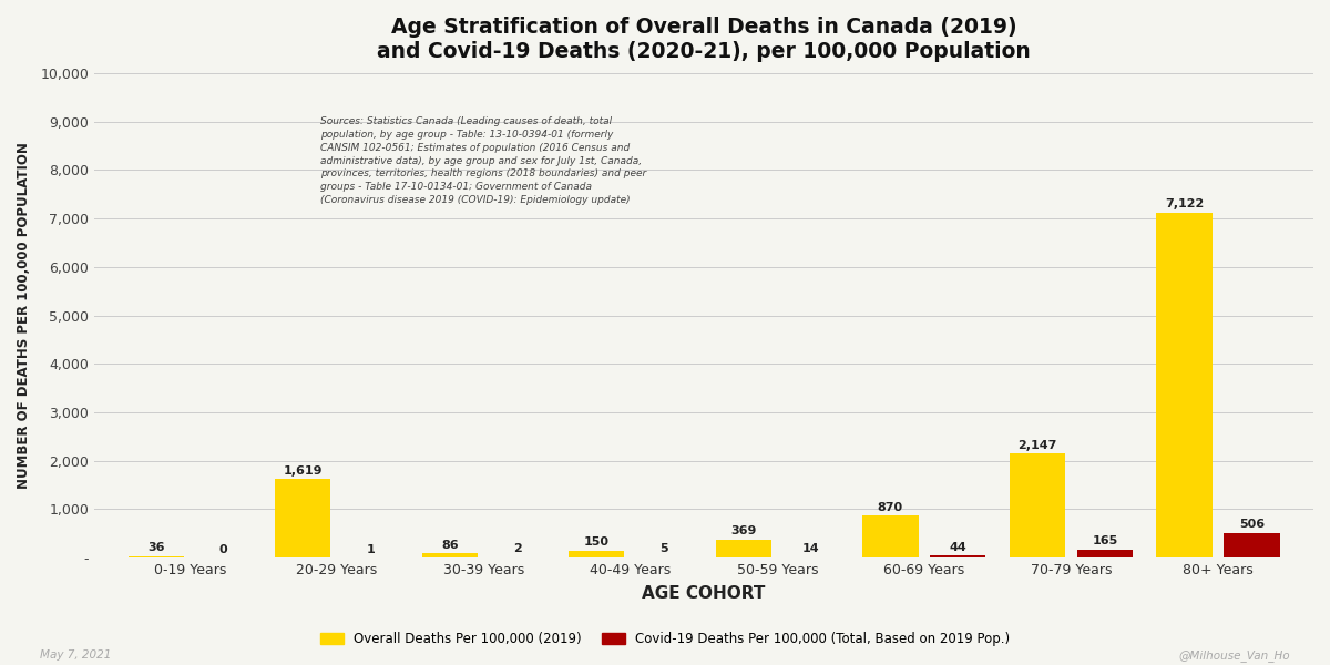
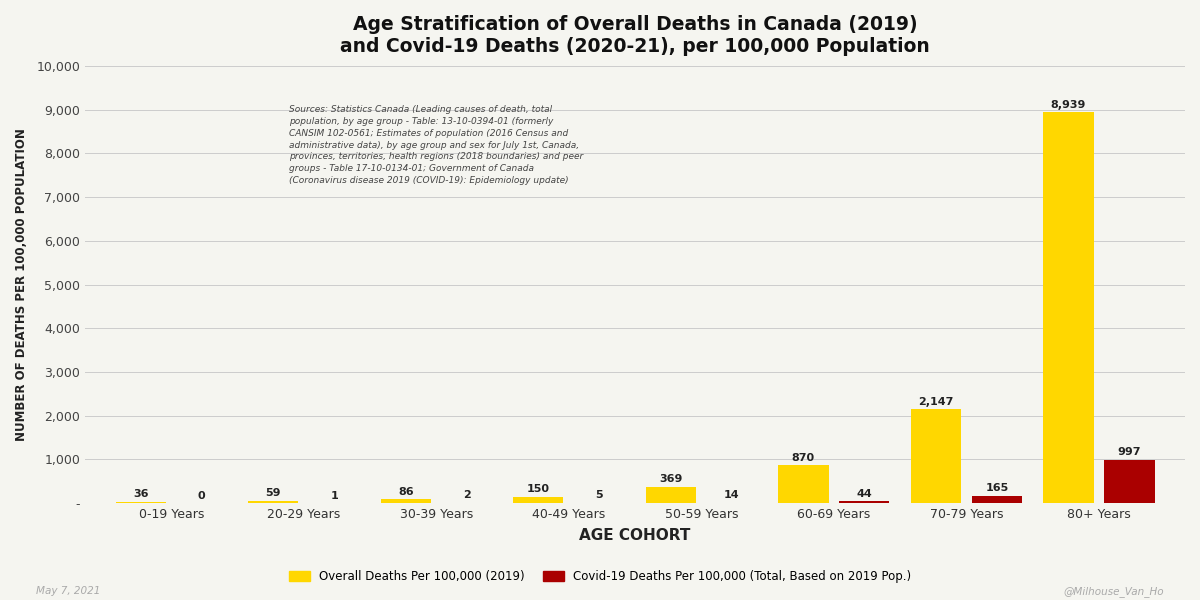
Overall Deaths Per 100,000 (2019)/20-29 Years: 1,619 -> 59
Overall Deaths Per 100,000 (2019)/80+ Years: 7,122 -> 8,939
Covid-19 Deaths Per 100,000 (Total, Based on 2019 Pop.)/80+ Years: 506 -> 997
